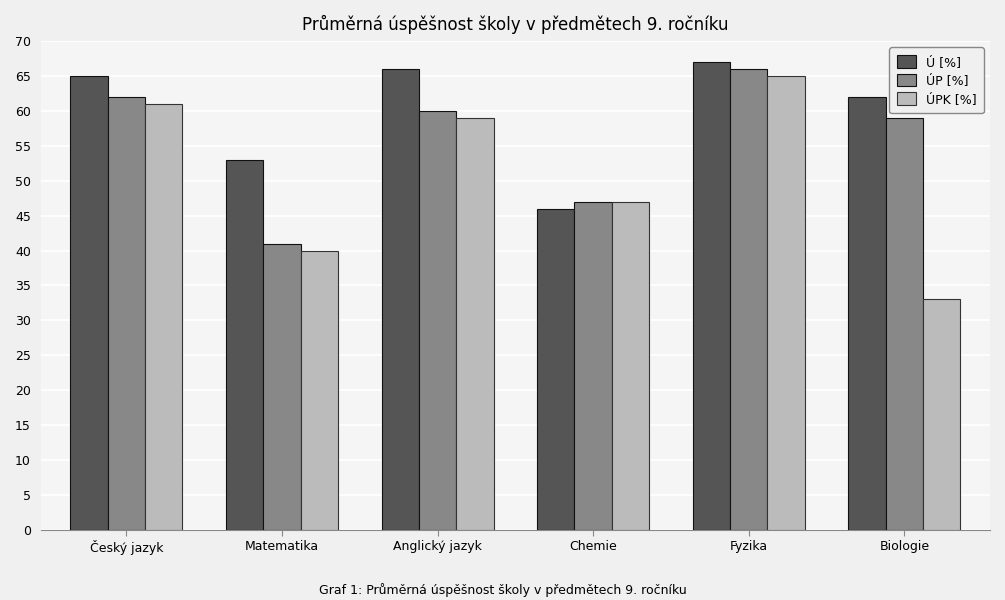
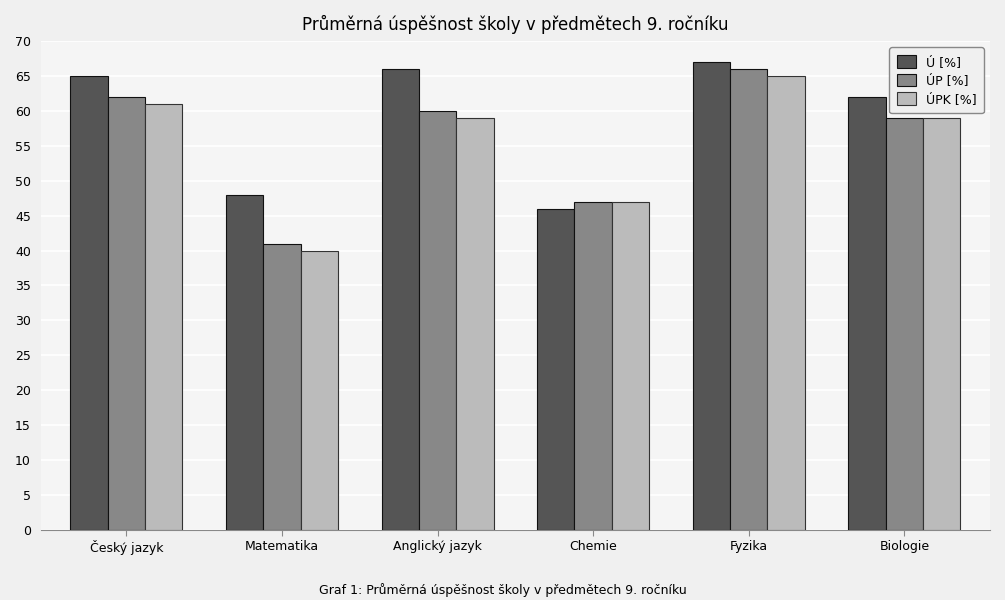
Ú [%]/Matematika: 53 -> 48
ÚPK [%]/Biologie: 33 -> 59
